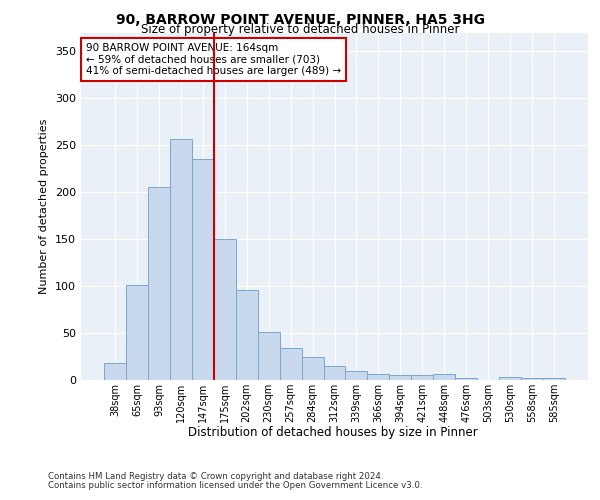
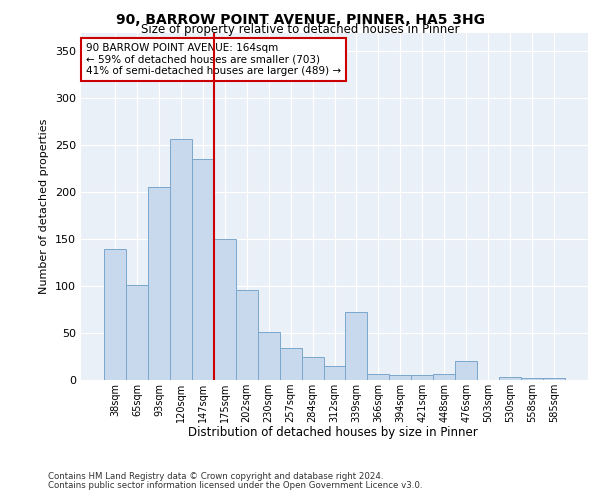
38sqm: 18 -> 140
339sqm: 10 -> 72
476sqm: 2 -> 20
